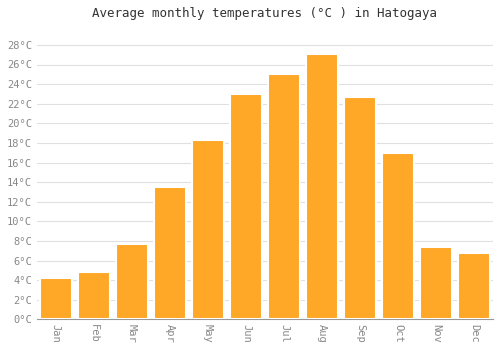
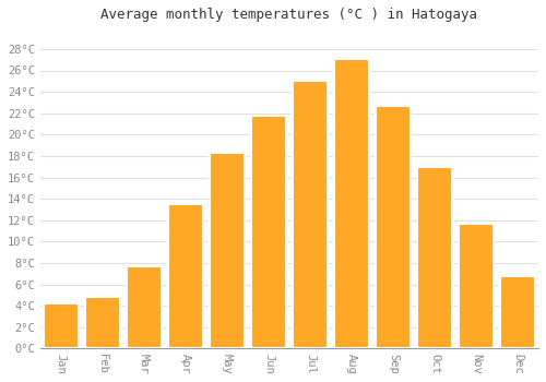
Jun: 23.0°C -> 21.8°C
Nov: 7.4°C -> 11.7°C
